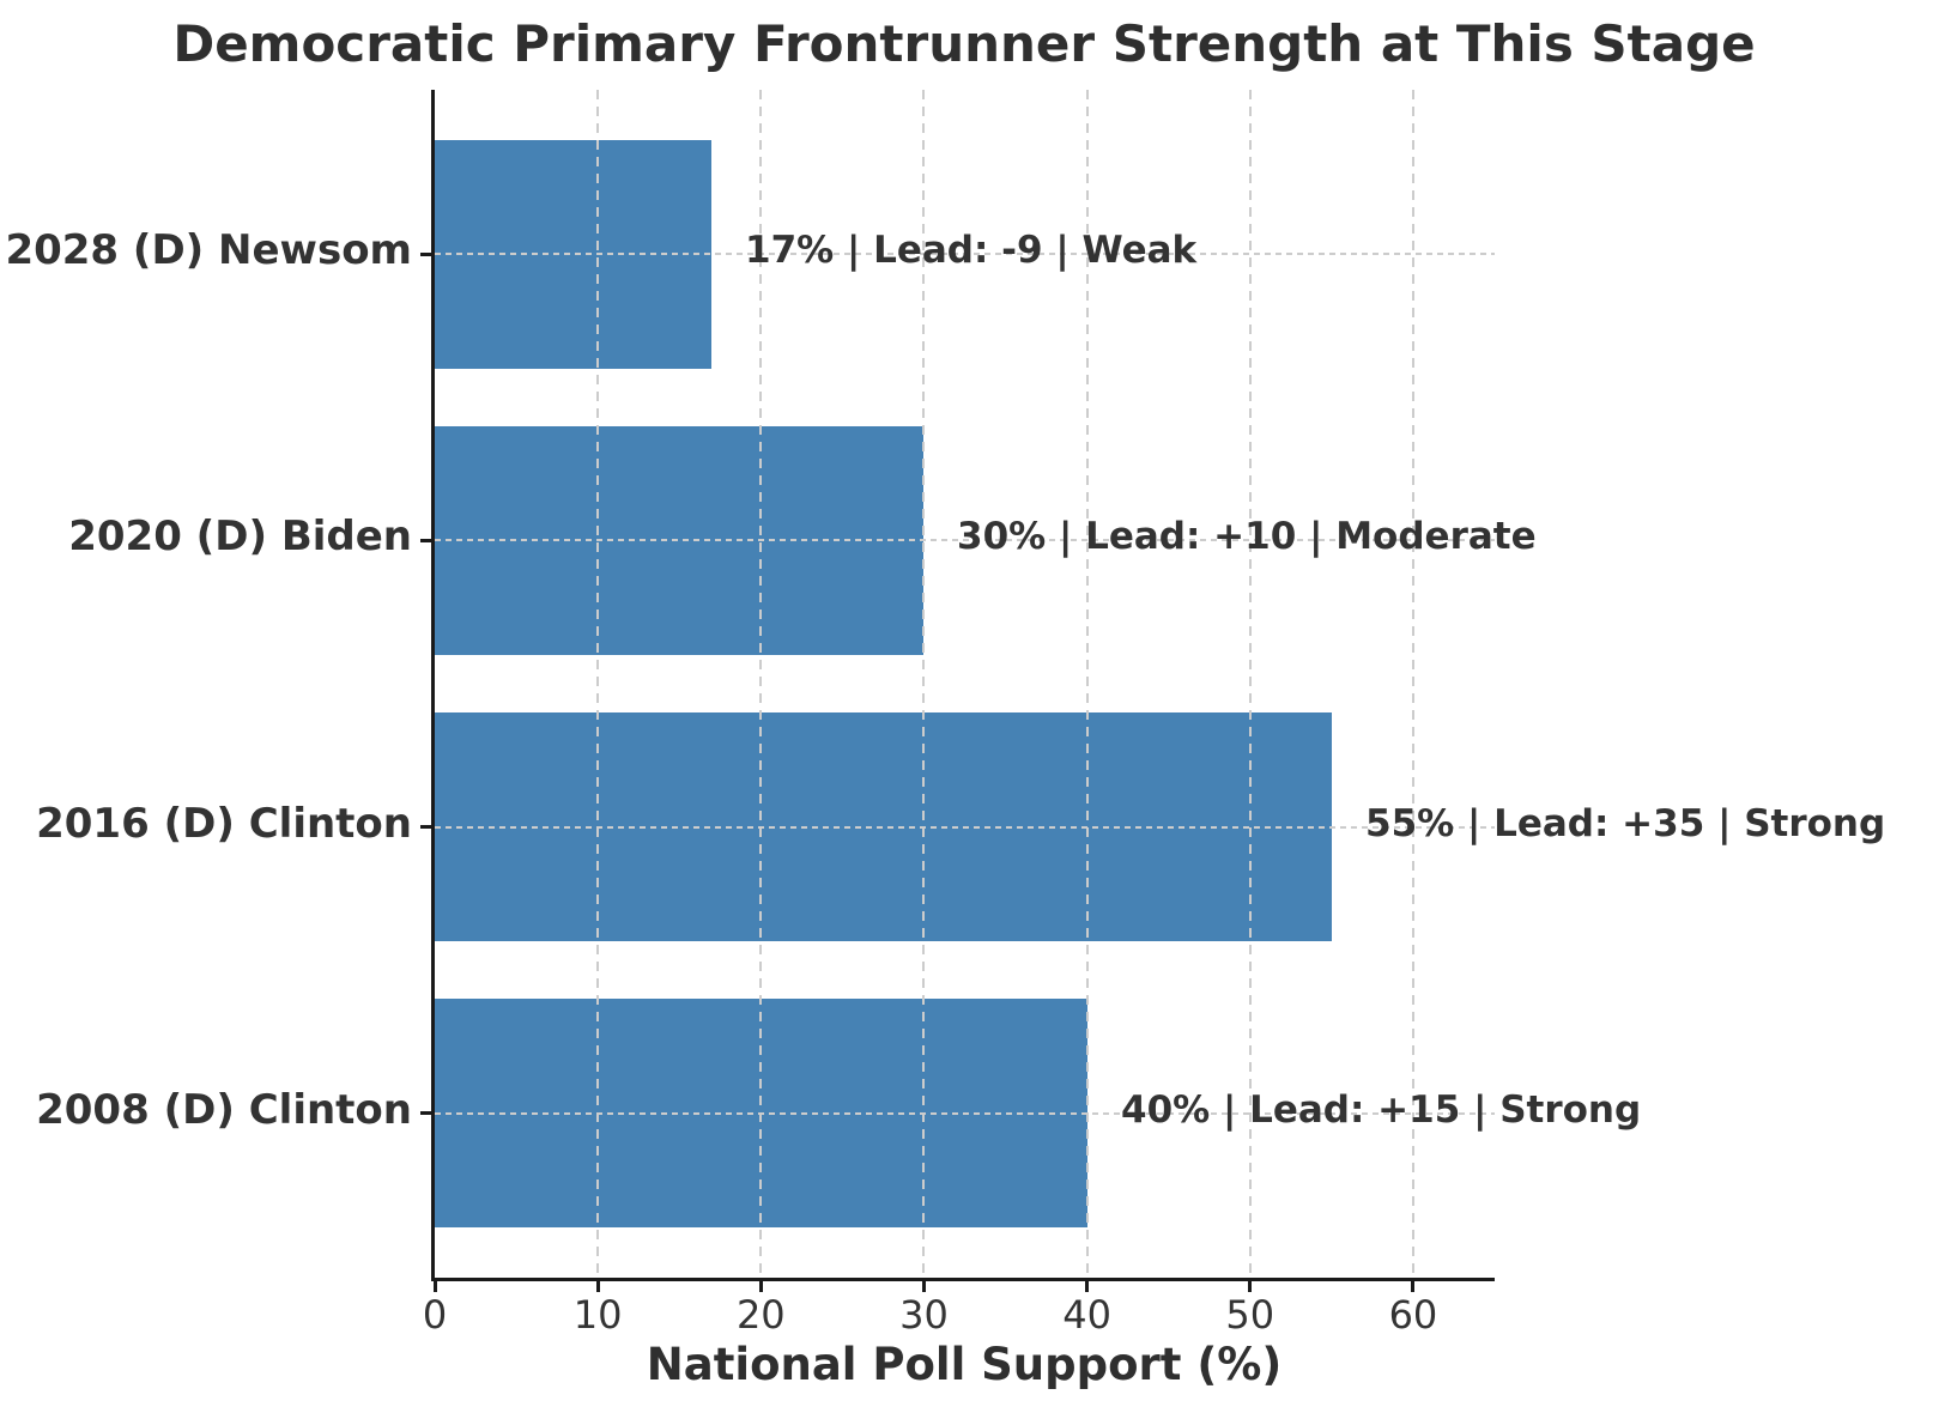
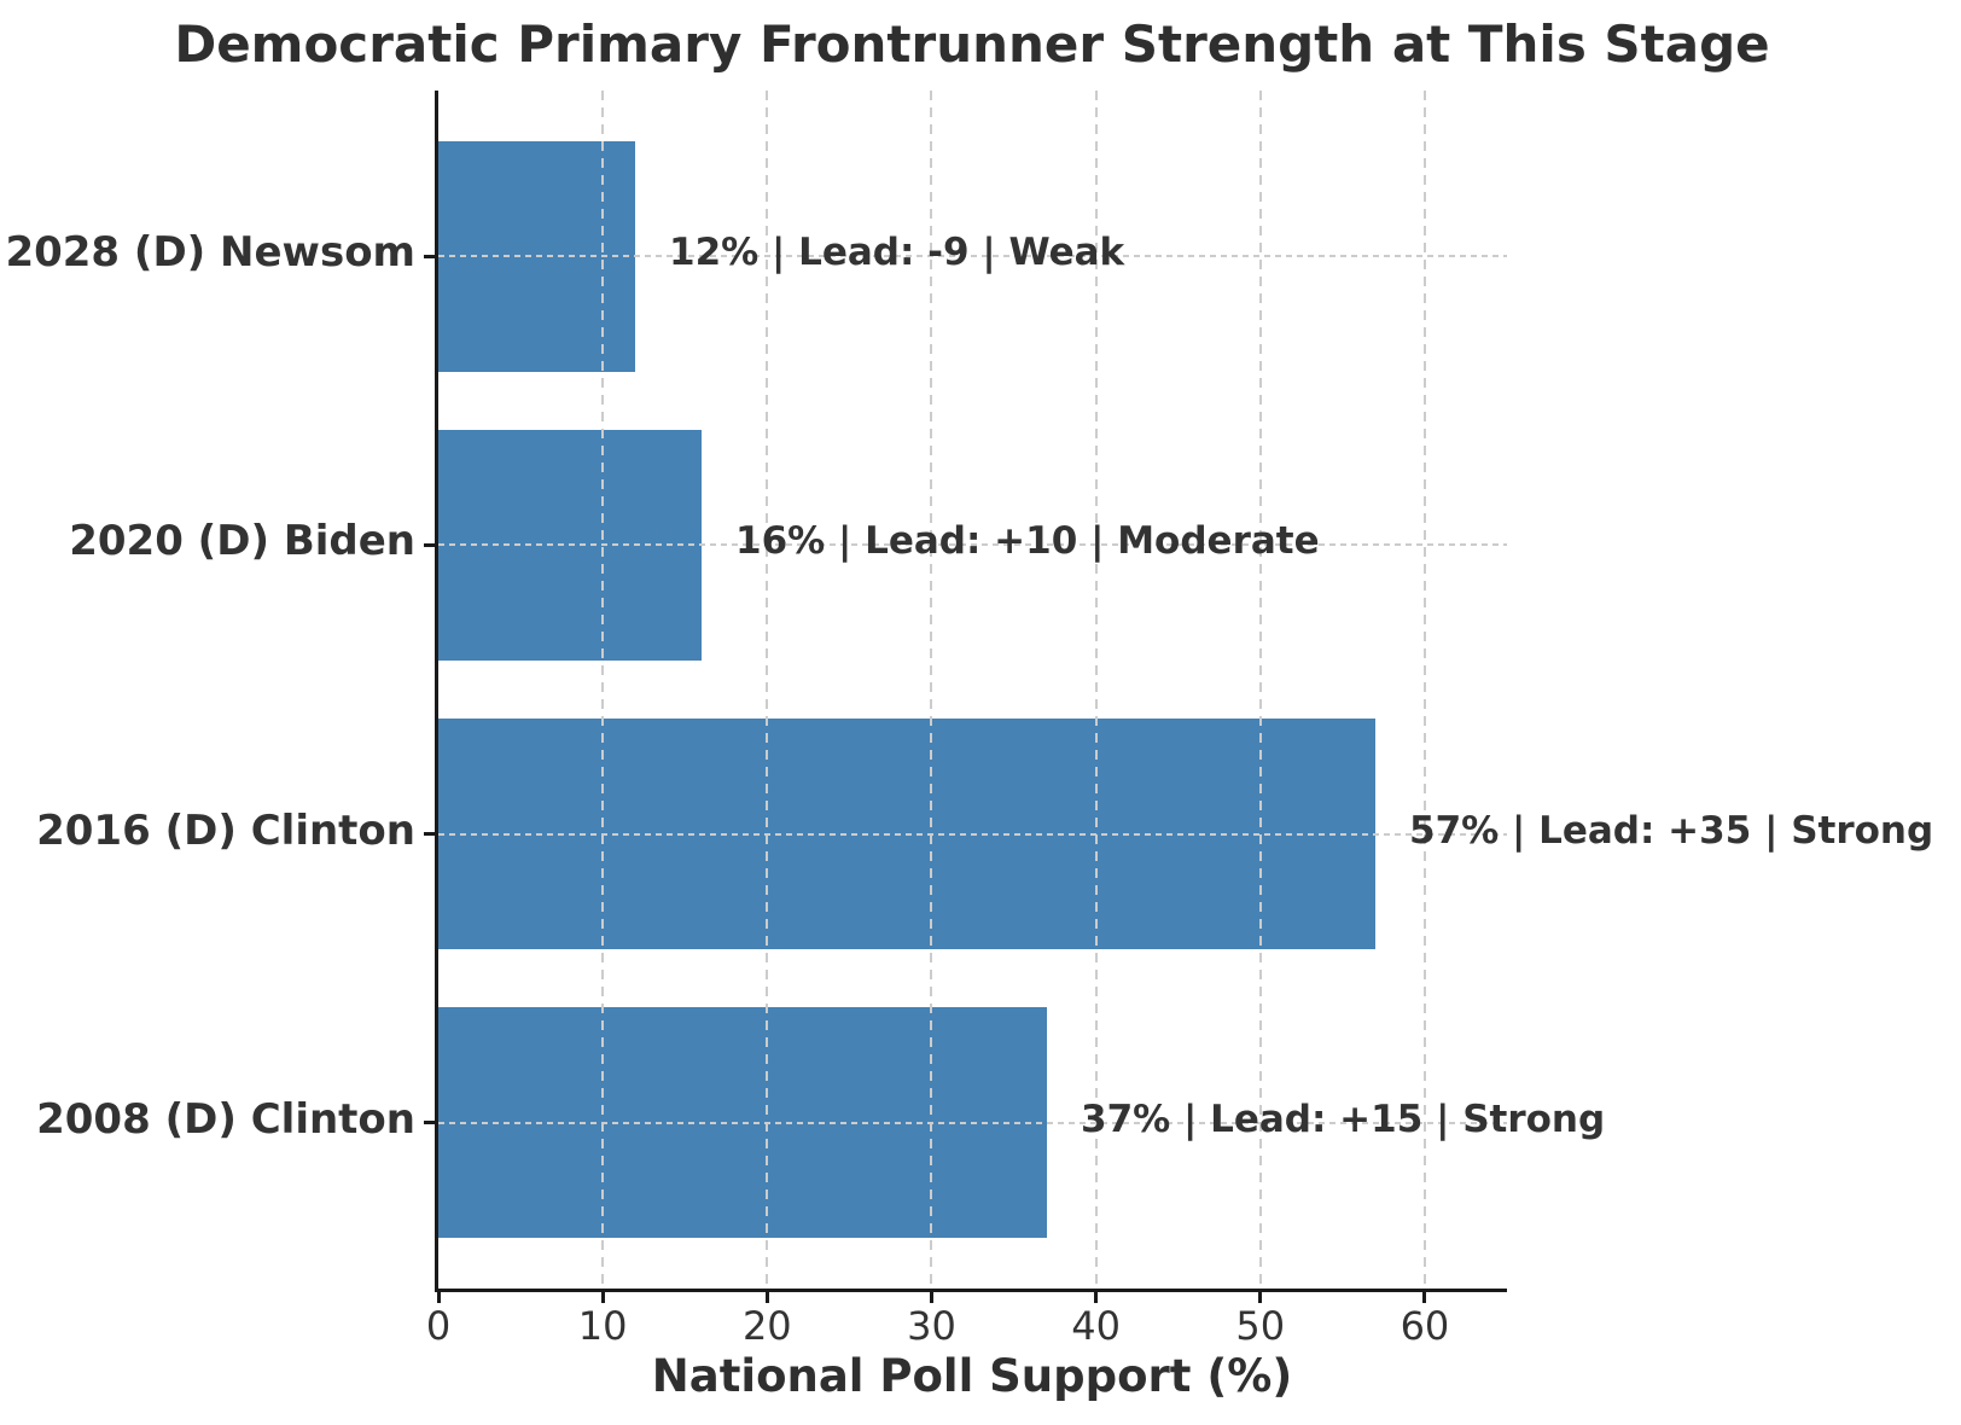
2028 (D) Newsom: 17% -> 12%
2020 (D) Biden: 30% -> 16%
2016 (D) Clinton: 55% -> 57%
2008 (D) Clinton: 40% -> 37%
